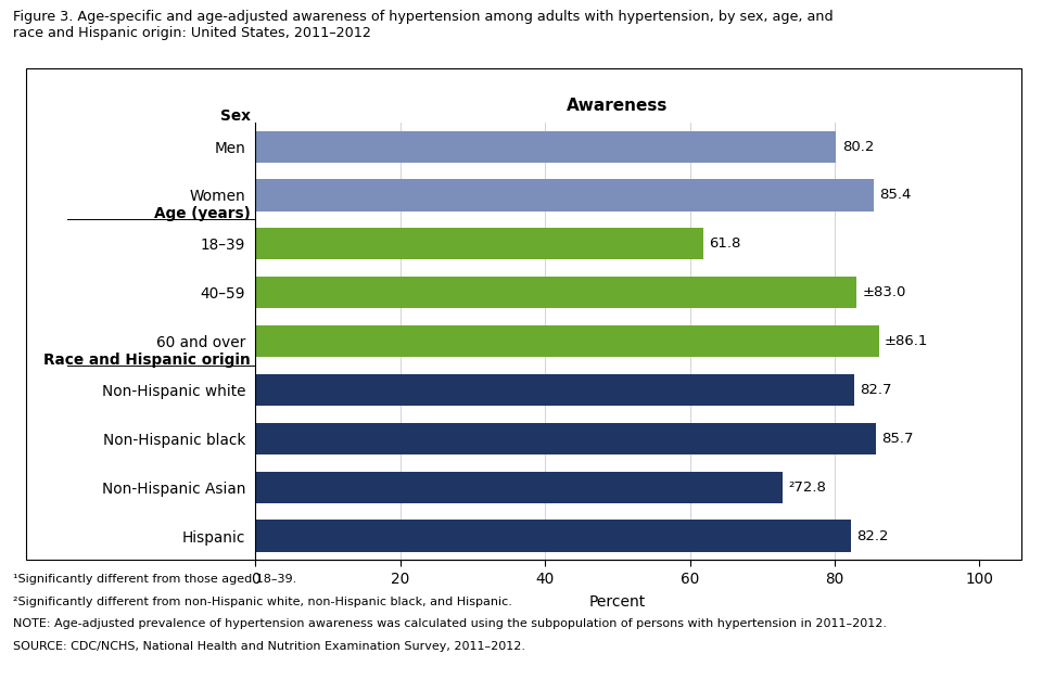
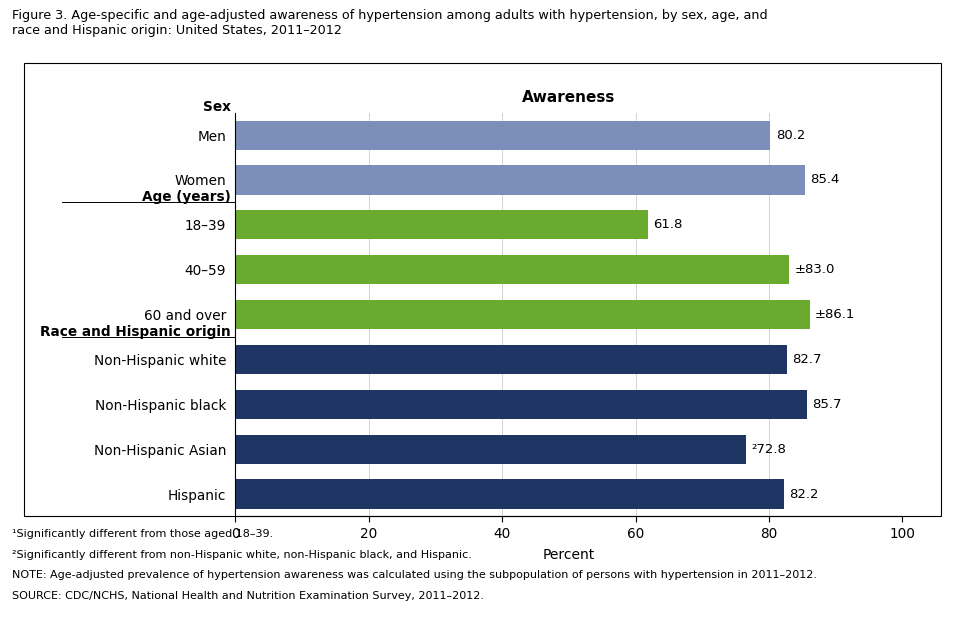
Non-Hispanic Asian: 72.8 -> 76.6
